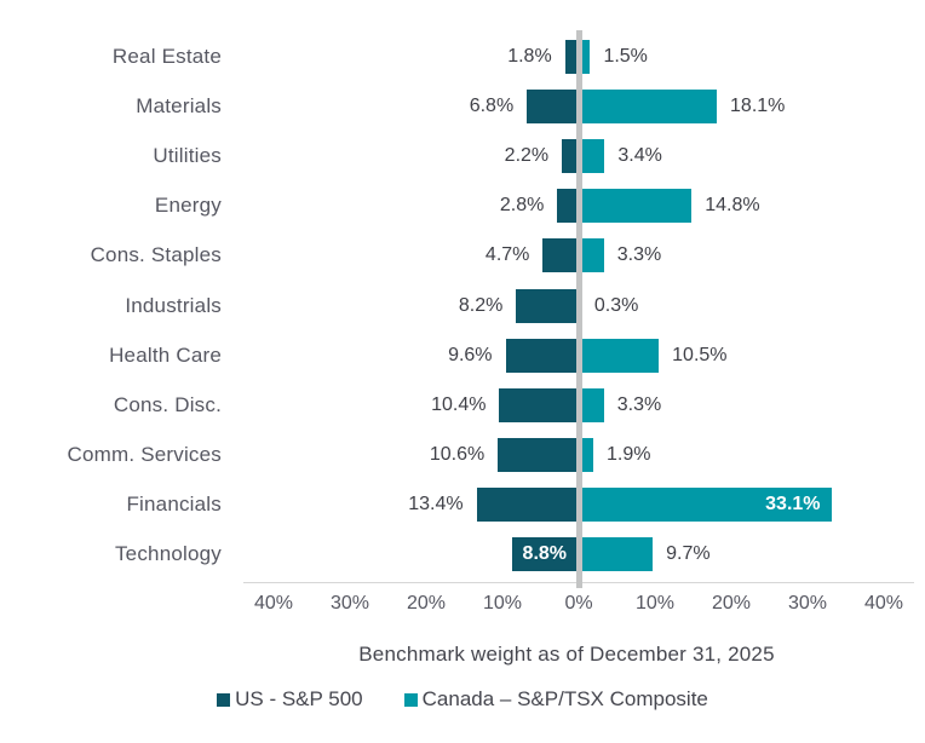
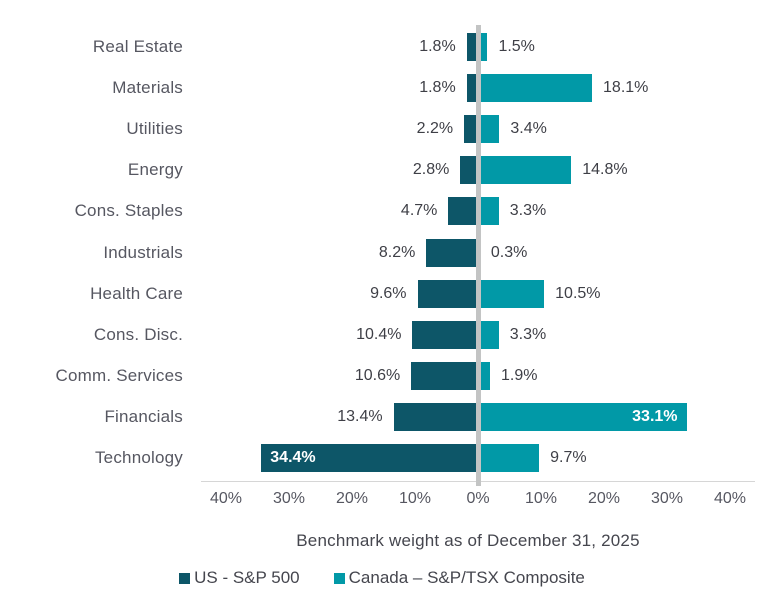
US - S&P 500/Materials: 6.8% -> 1.8%
US - S&P 500/Technology: 8.8% -> 34.4%
